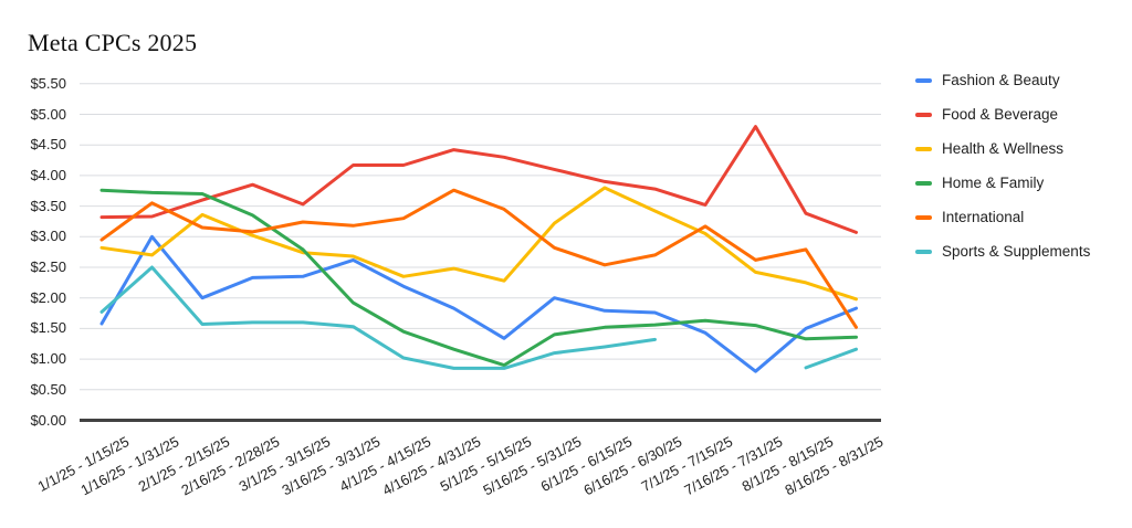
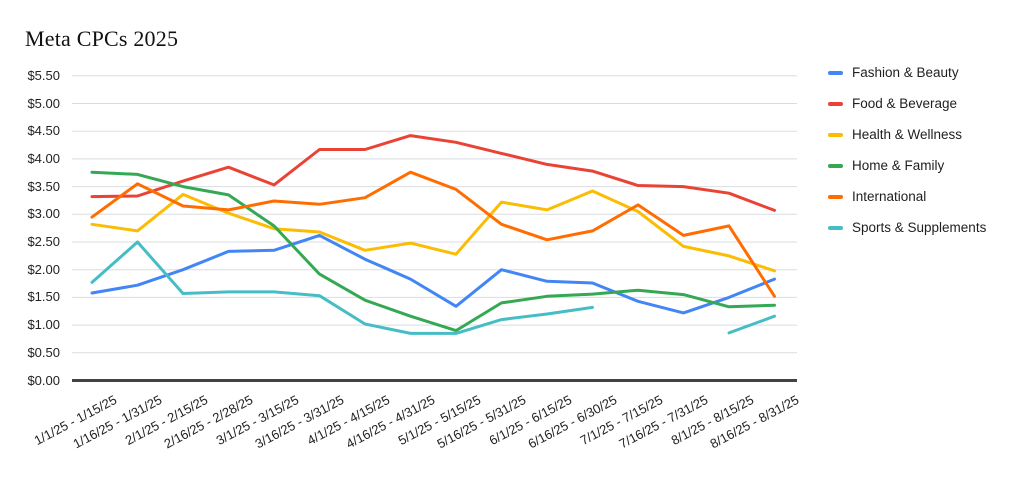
Fashion & Beauty/1/16/25 - 1/31/25: $3.0 -> $1.7
Home & Family/2/1/25 - 2/15/25: $3.7 -> $3.5
Health & Wellness/6/1/25 - 6/15/25: $3.8 -> $3.1
Fashion & Beauty/7/16/25 - 7/31/25: $0.8 -> $1.2
Food & Beverage/7/16/25 - 7/31/25: $4.8 -> $3.5
